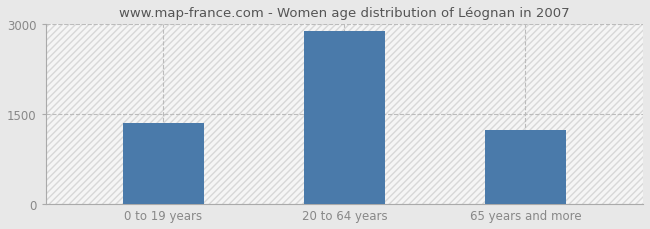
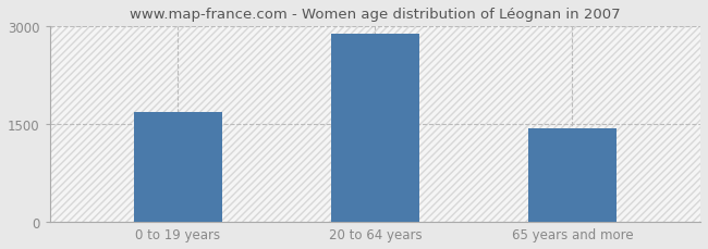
0 to 19 years: 1350 -> 1680
65 years and more: 1230 -> 1440
